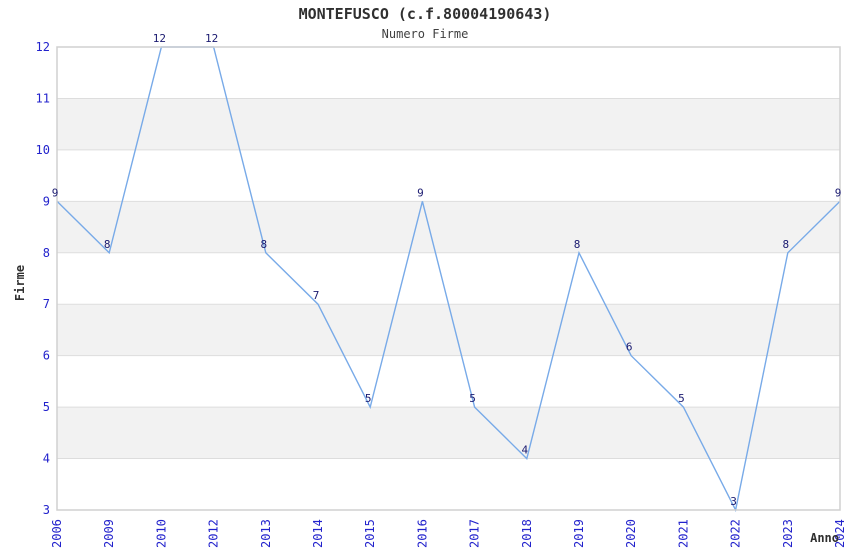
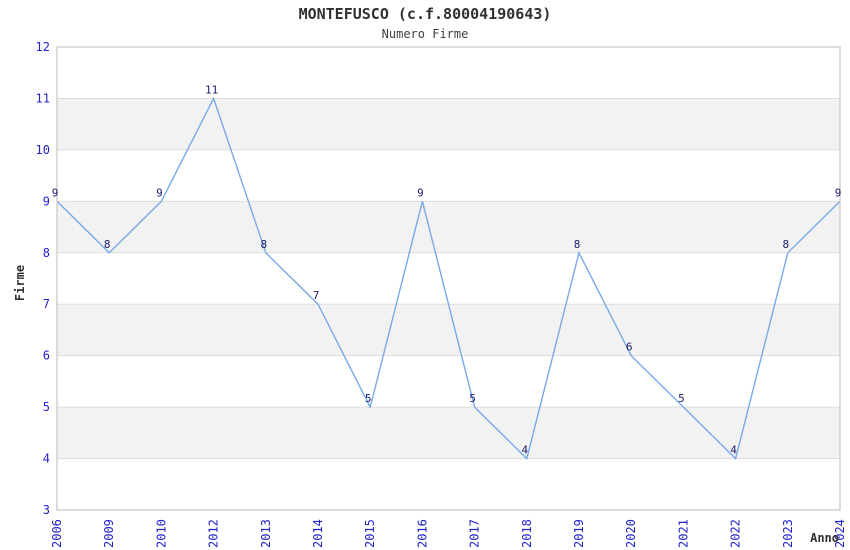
2010: 12 -> 9
2012: 12 -> 11
2022: 3 -> 4
